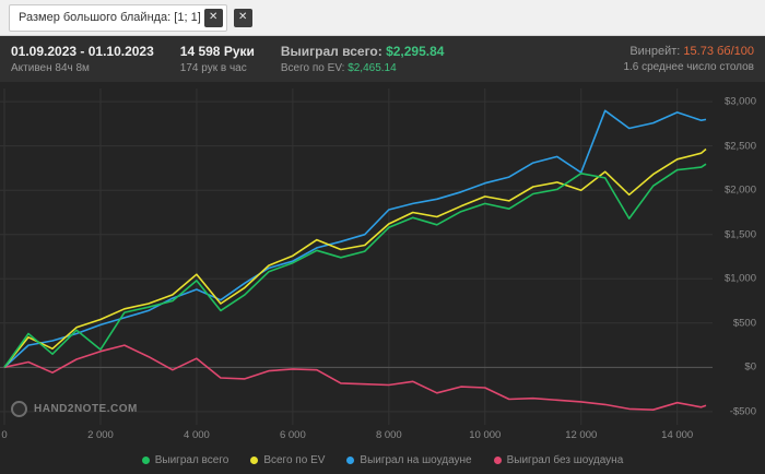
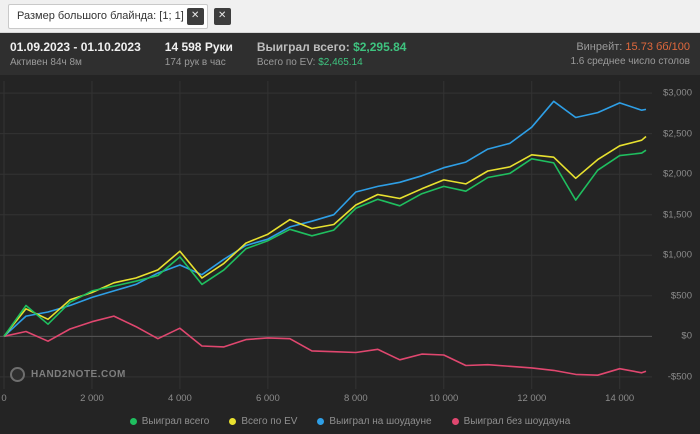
Выиграл всего/2000: $200 -> $600
Всего по EV/12000: $2000 -> $2200
Выиграл на шоудауне/12000: $2200 -> $2600
